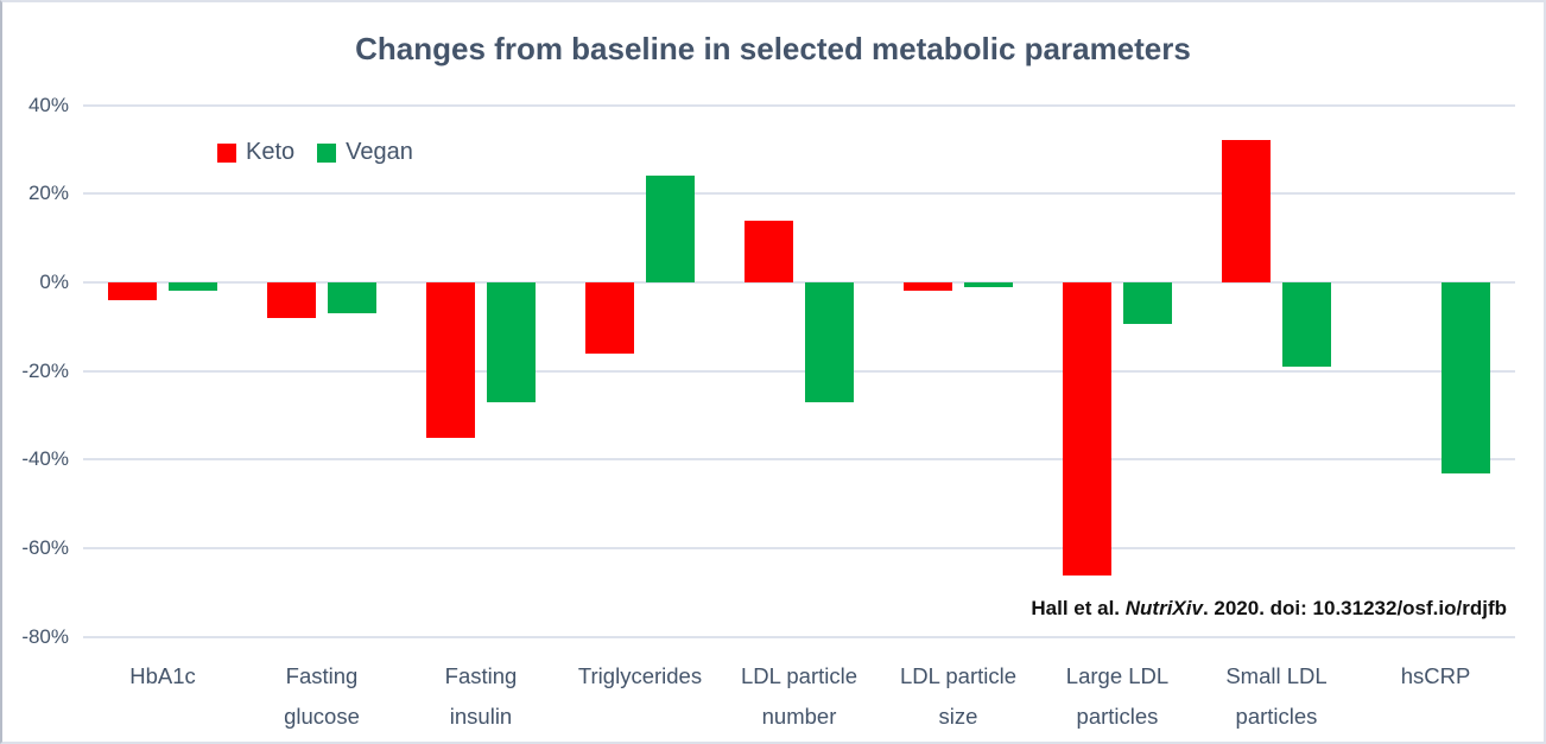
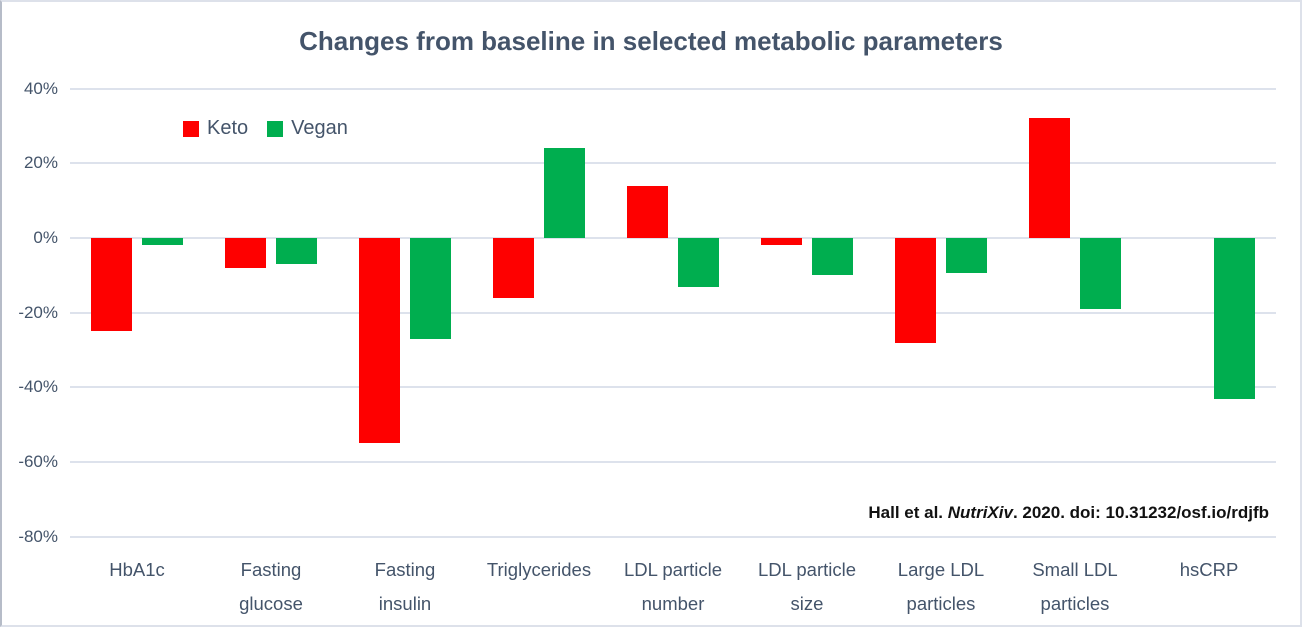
Keto/HbA1c: -4% -> -25%
Keto/Fasting insulin: -35% -> -55%
Vegan/LDL particle number: -27% -> -13%
Vegan/LDL particle size: -1% -> -10%
Keto/Large LDL particles: -66% -> -28%
